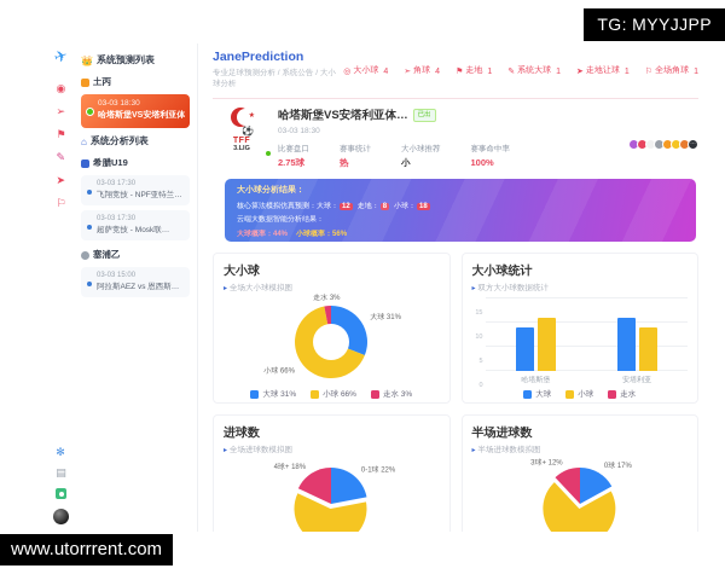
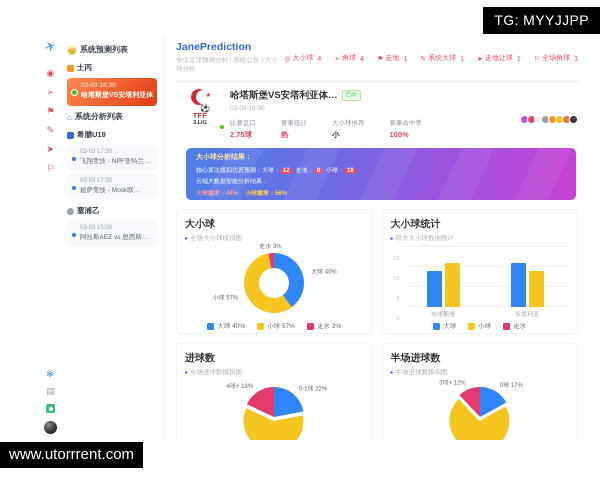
大小球/大球: 31% -> 40%
大小球/小球: 66% -> 57%
